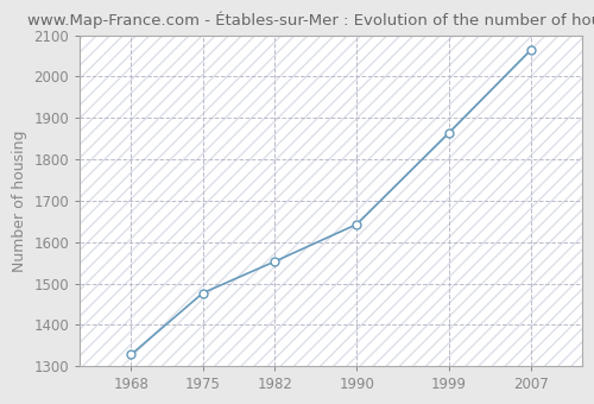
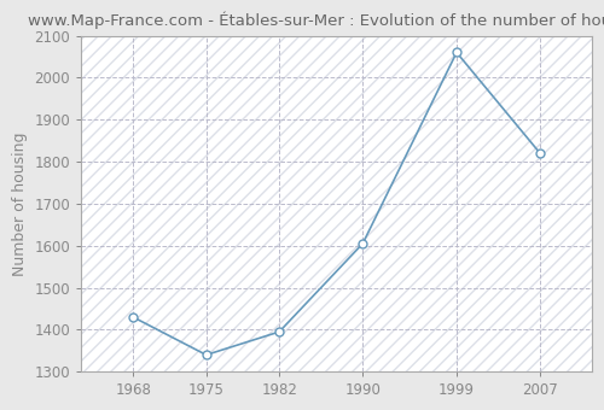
1968: 1328 -> 1430
1975: 1477 -> 1340
1982: 1553 -> 1395
1990: 1643 -> 1605
1999: 1864 -> 2060
2007: 2065 -> 1820
